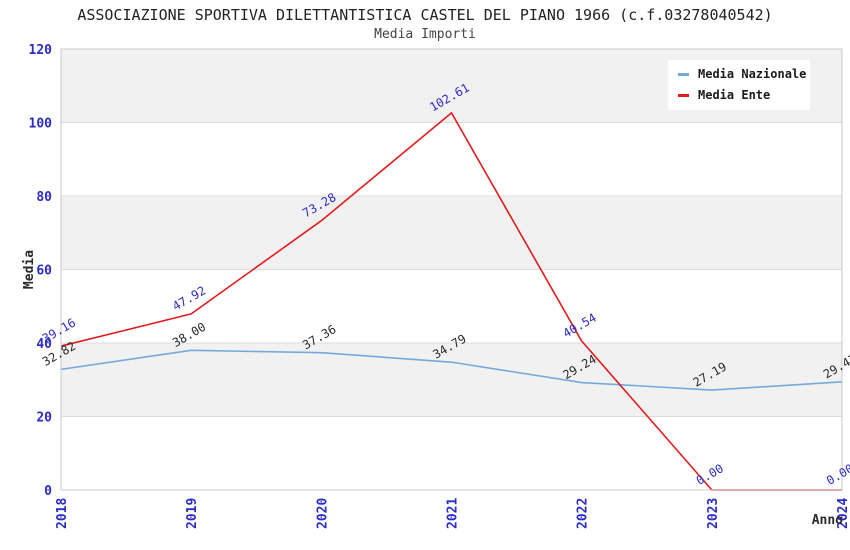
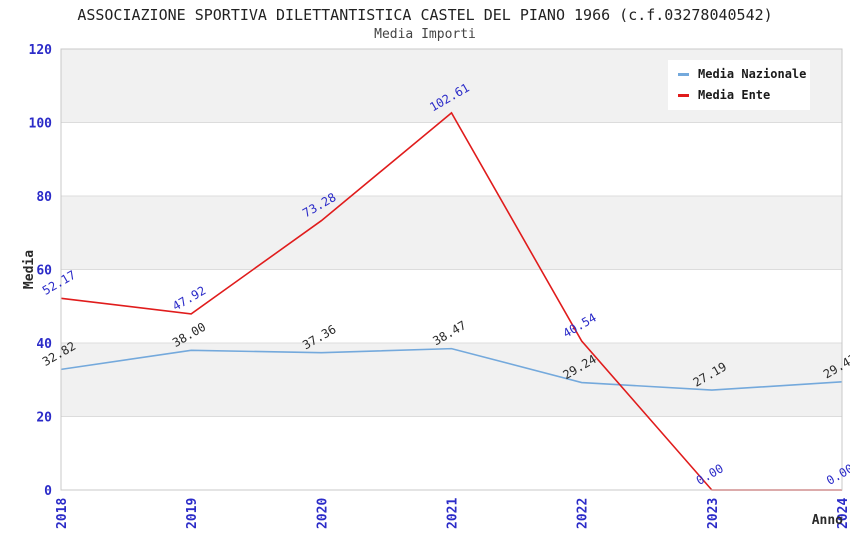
Media Ente/2018: 39.16 -> 52.17
Media Nazionale/2021: 34.79 -> 38.47
